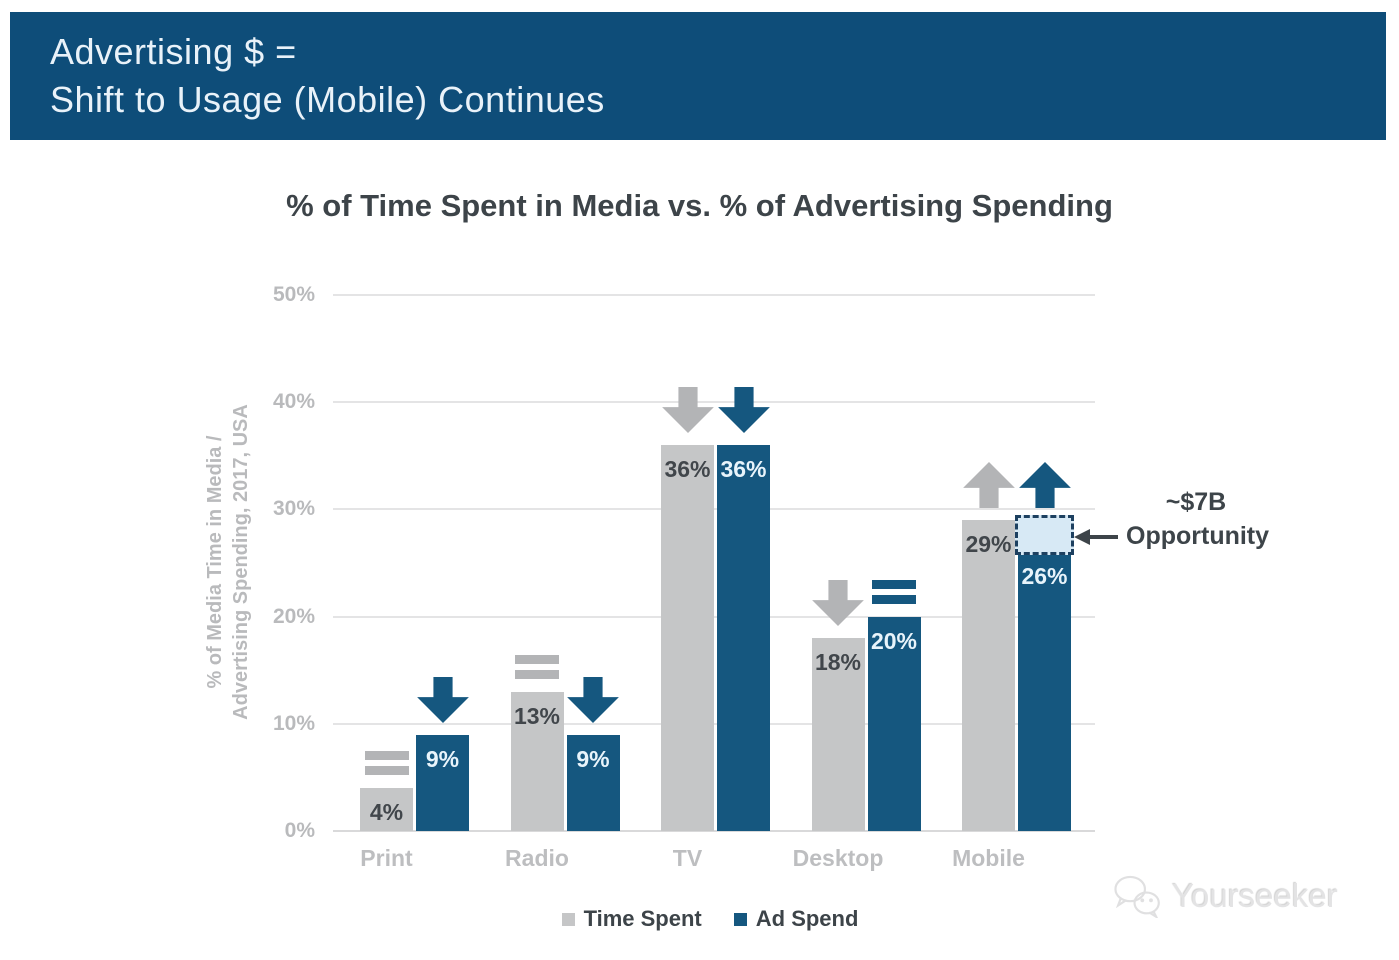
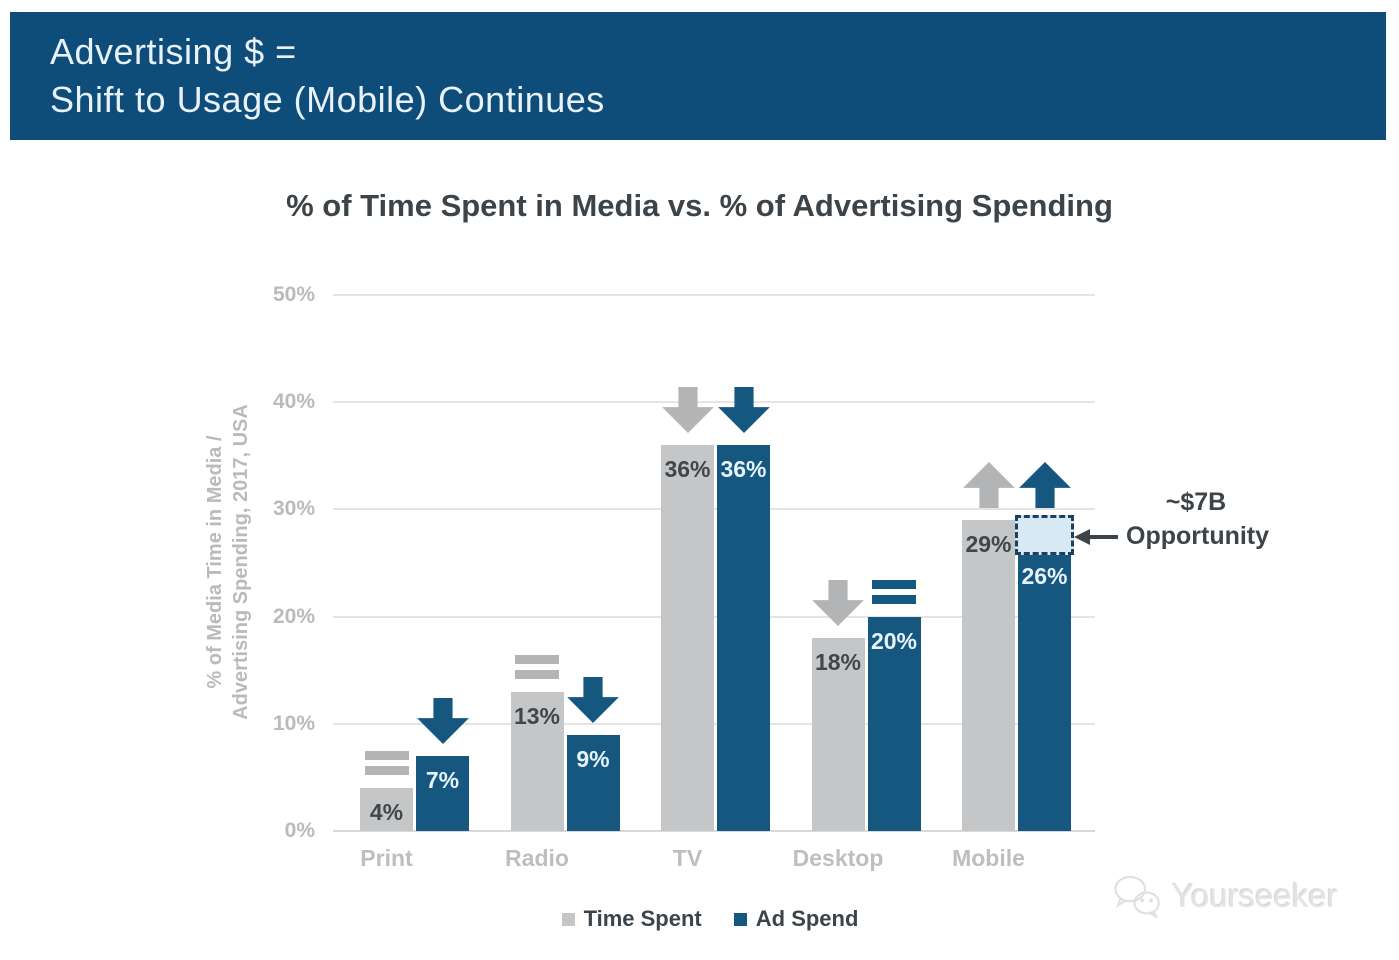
Ad Spend/Print: 9% -> 7%
